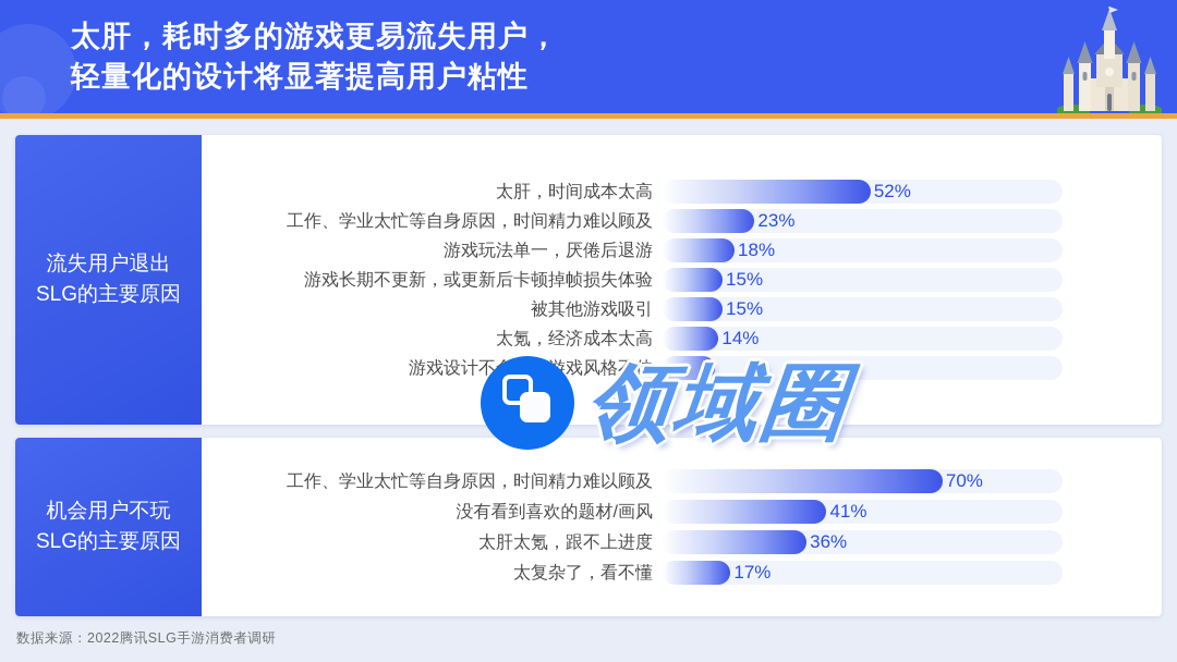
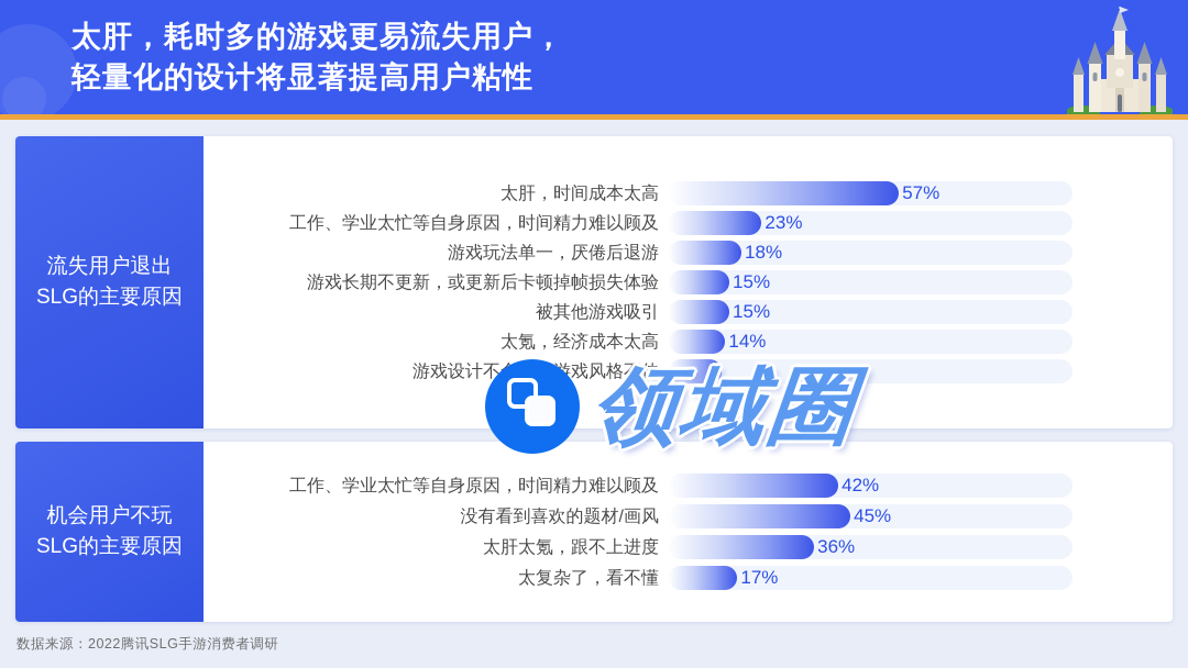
流失用户退出SLG的主要原因/太肝，时间成本太高: 52% -> 57%
机会用户不玩SLG的主要原因/工作、学业太忙等自身原因，时间精力难以顾及: 70% -> 42%
机会用户不玩SLG的主要原因/没有看到喜欢的题材/画风: 41% -> 45%
